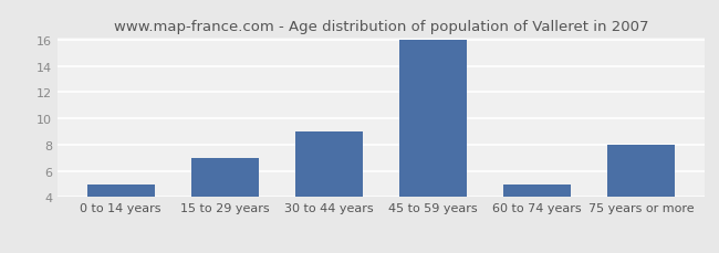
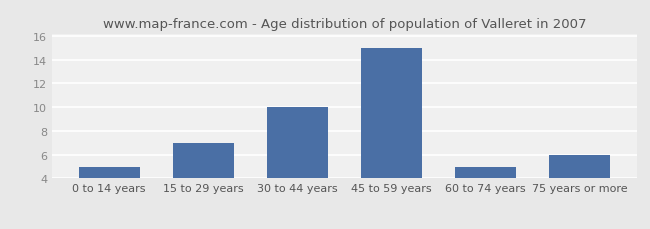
30 to 44 years: 9 -> 10
45 to 59 years: 16 -> 15
75 years or more: 8 -> 6
